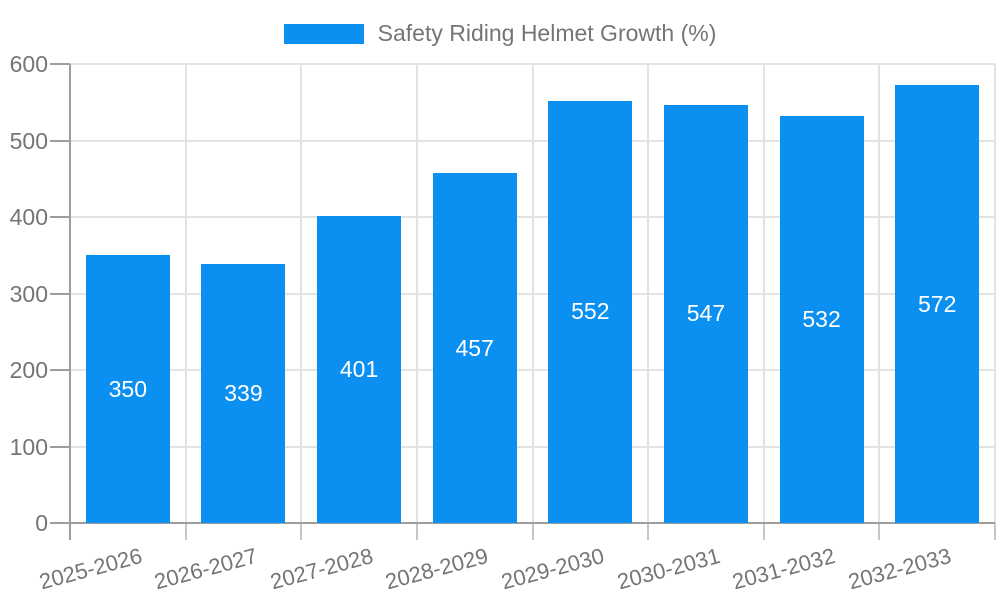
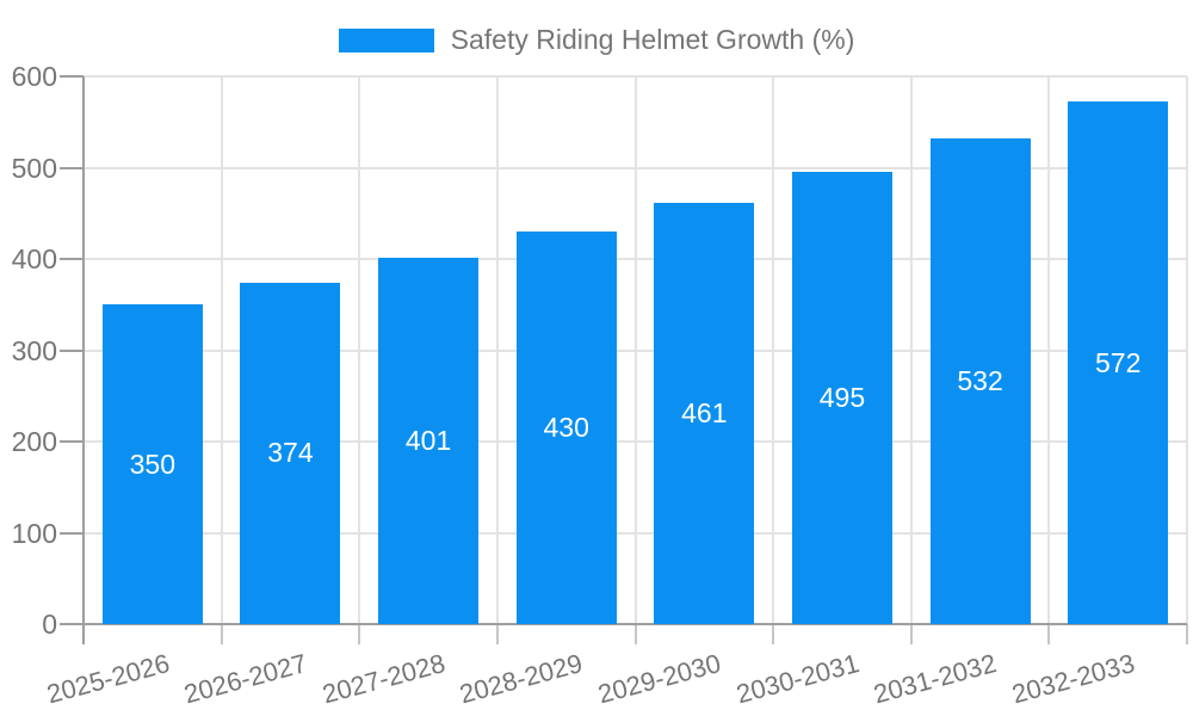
2026-2027: 339 -> 374
2028-2029: 457 -> 430
2029-2030: 552 -> 461
2030-2031: 547 -> 495
